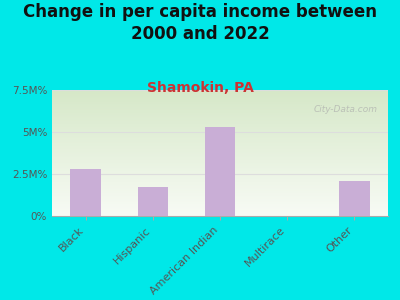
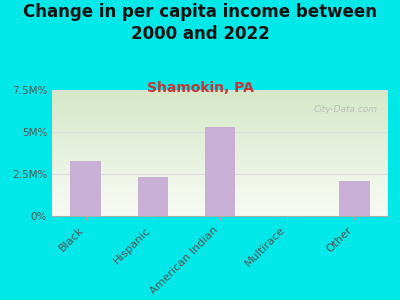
Black: 2.8M% -> 3.3M%
Hispanic: 1.7M% -> 2.3M%
